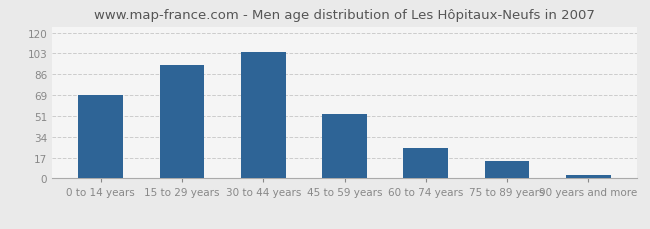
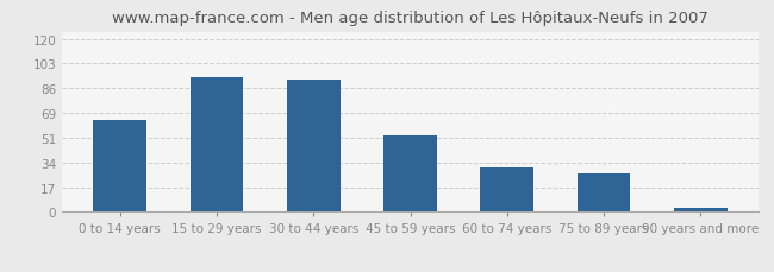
0 to 14 years: 69 -> 64
30 to 44 years: 104 -> 92
60 to 74 years: 25 -> 31
75 to 89 years: 14 -> 27
